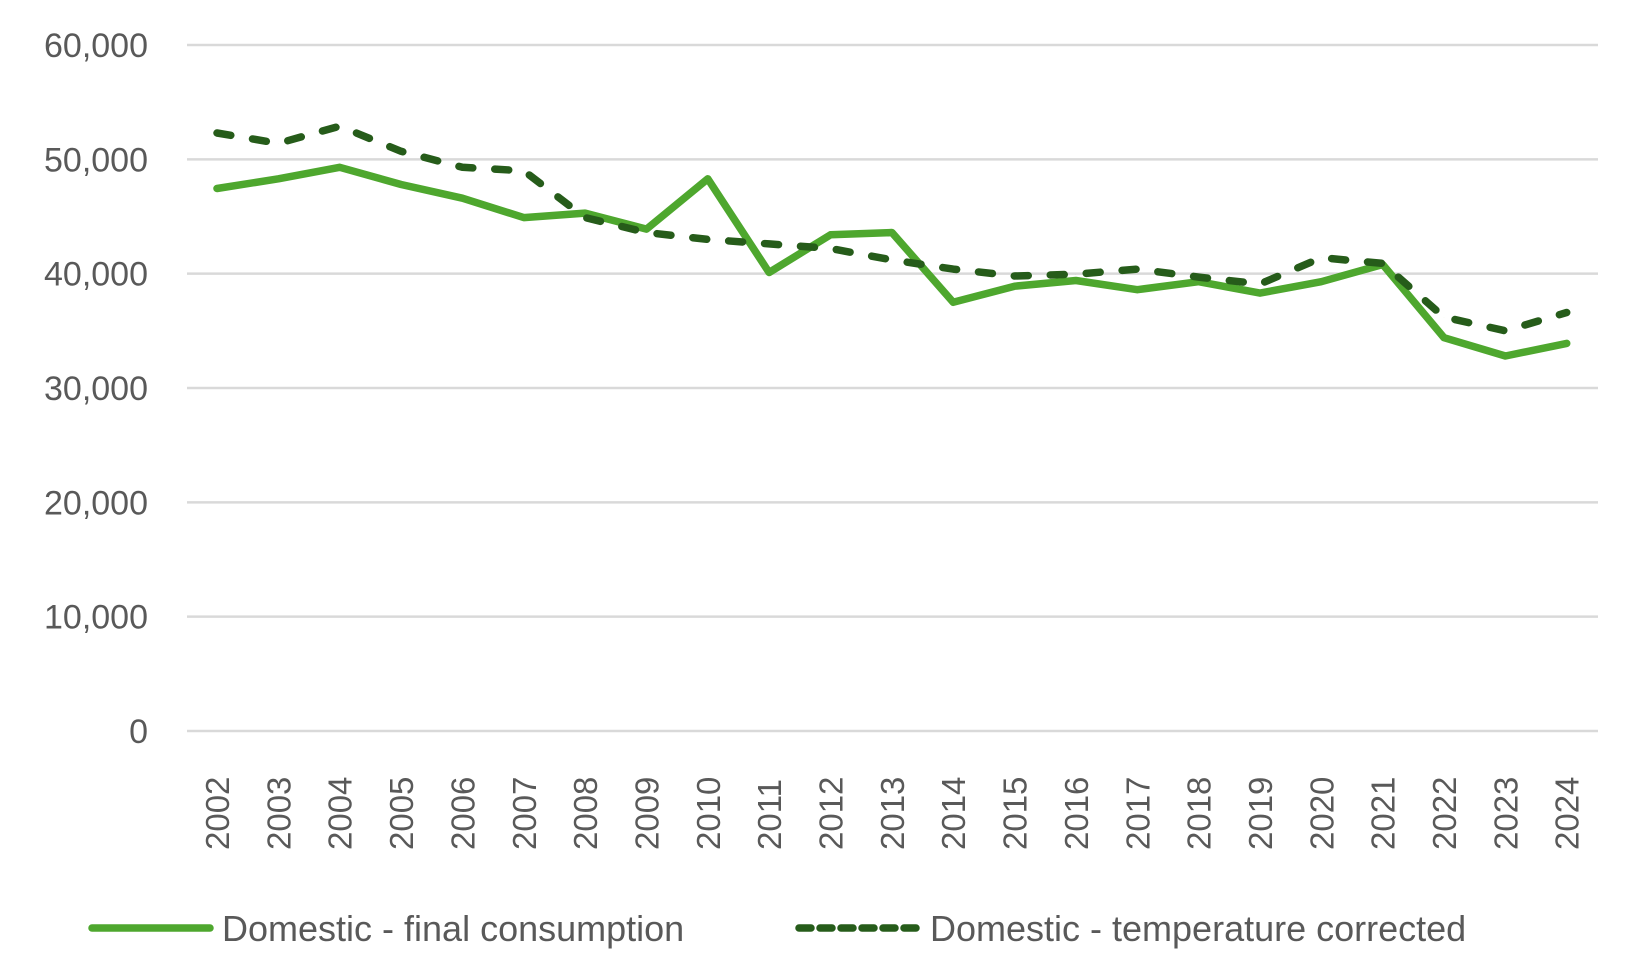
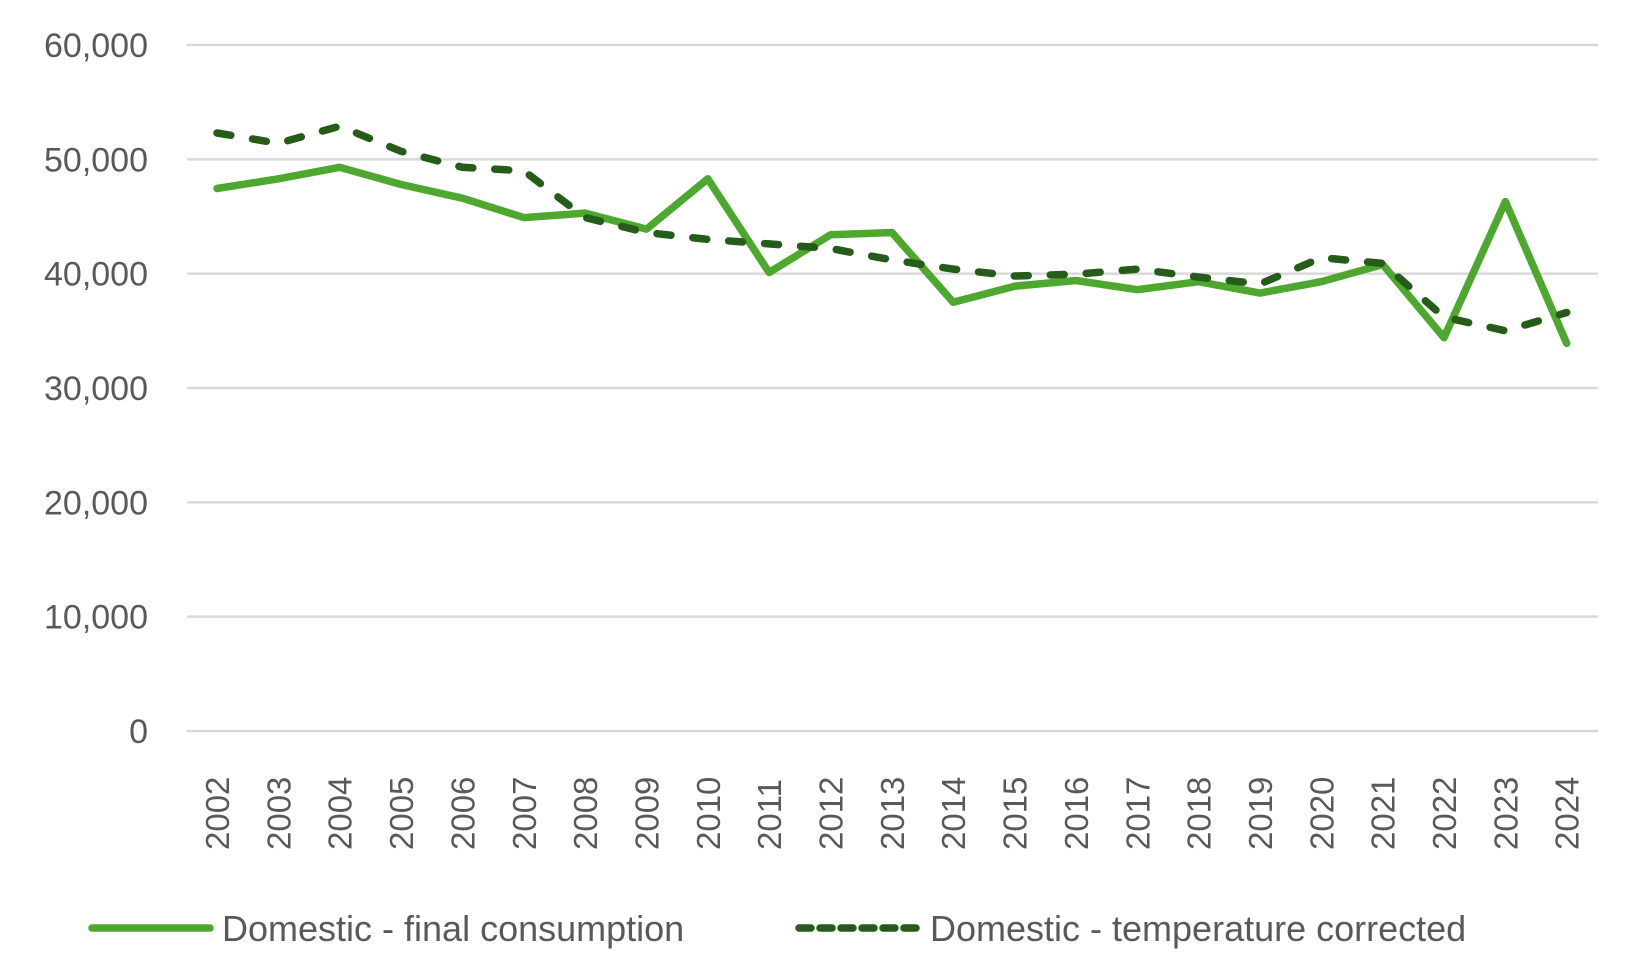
Domestic - final consumption/2023: 32800 -> 46300
